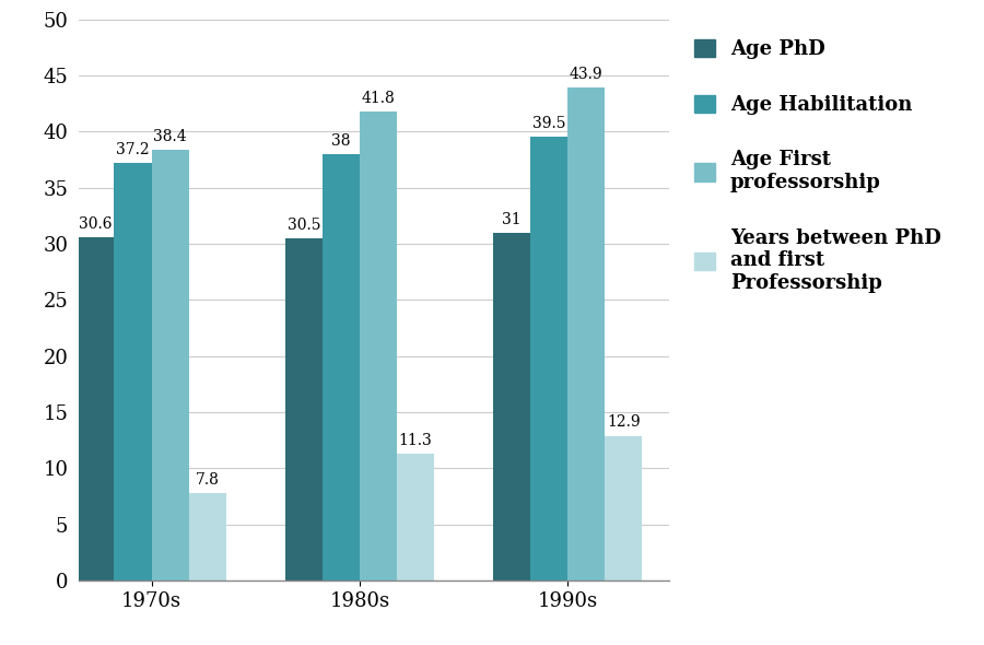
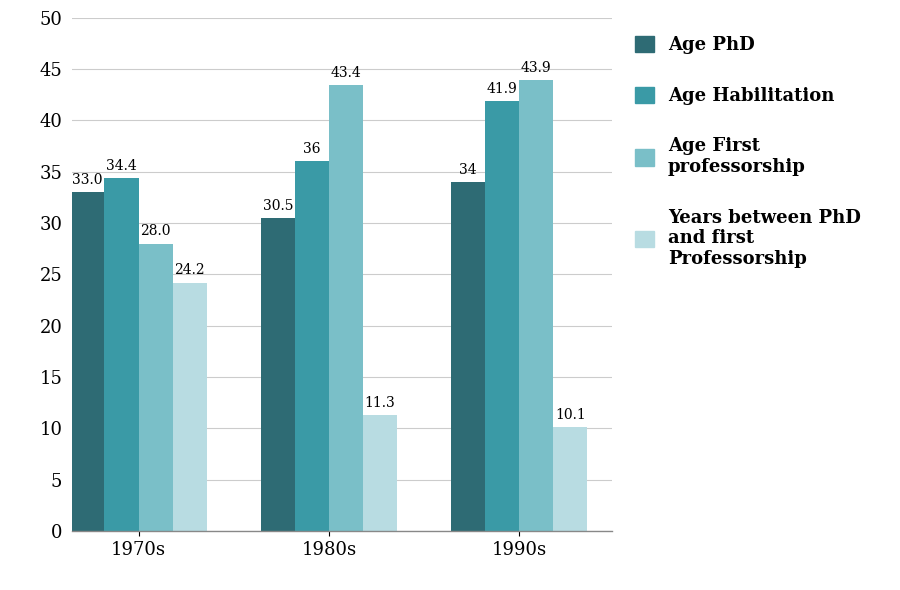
Age PhD/1970s: 30.6 -> 33.0
Age Habilitation/1970s: 37.2 -> 34.4
Age First professorship/1970s: 38.4 -> 28.0
Years between PhD and first Professorship/1970s: 7.8 -> 24.2
Age Habilitation/1980s: 38 -> 36
Age First professorship/1980s: 41.8 -> 43.4
Age PhD/1990s: 31 -> 34
Age Habilitation/1990s: 39.5 -> 41.9
Years between PhD and first Professorship/1990s: 12.9 -> 10.1
